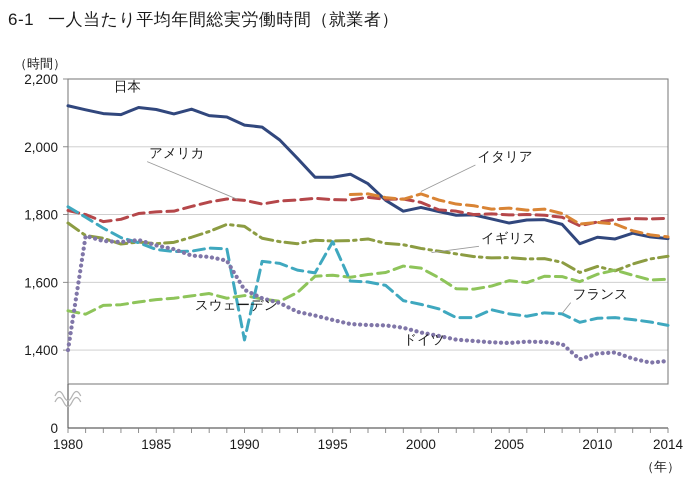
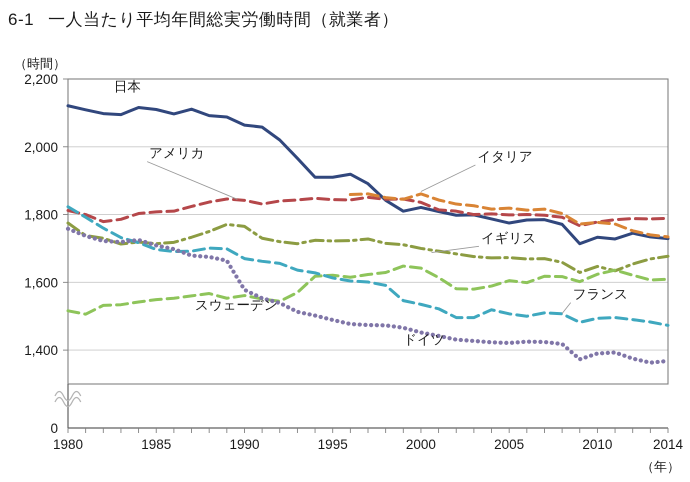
ドイツ/1980: 1400 -> 1760
フランス/1990: 1430 -> 1670
フランス/1995: 1720 -> 1610
